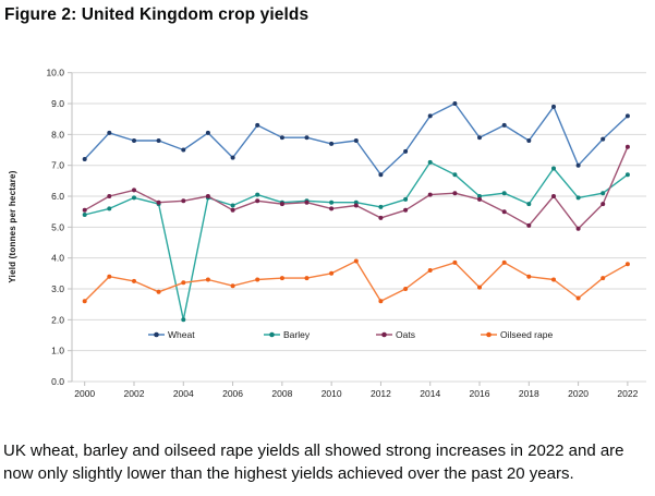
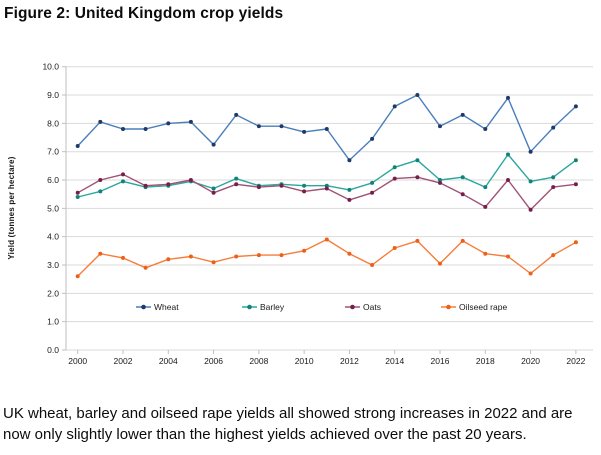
Wheat/2004: 7.5 -> 8.0
Barley/2004: 2.0 -> 5.8
Oilseed rape/2012: 2.6 -> 3.4
Barley/2014: 7.1 -> 6.5
Oats/2022: 7.6 -> 5.8
